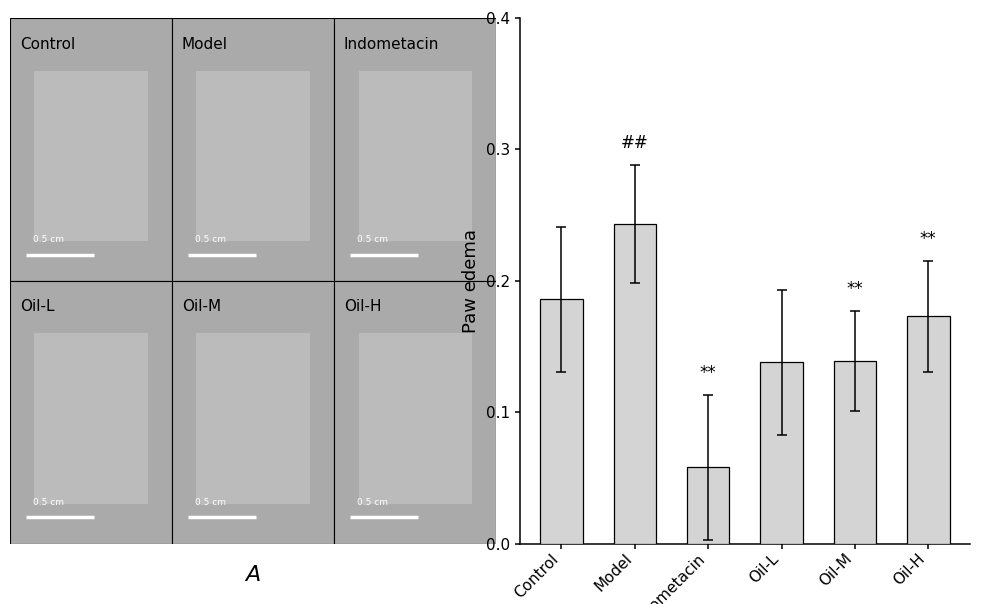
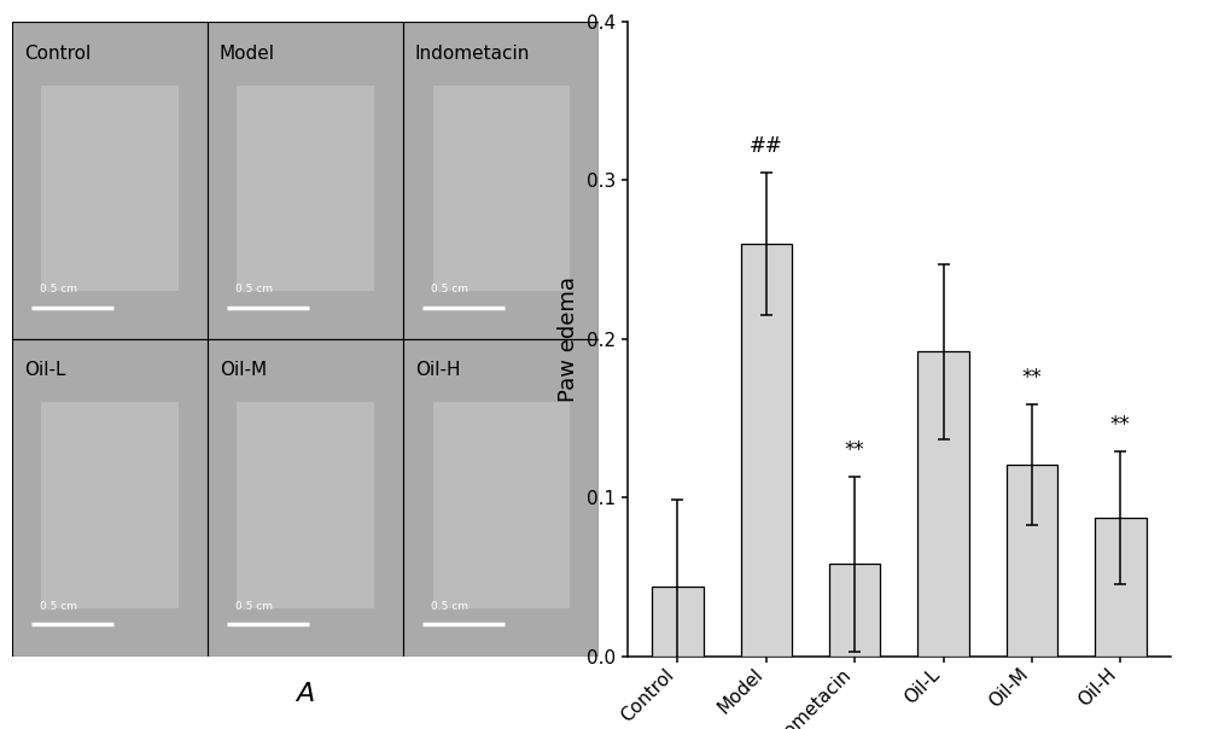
Control: 0.186 -> 0.044
Model: 0.243 -> 0.260
Oil-L: 0.138 -> 0.192
Oil-M: 0.139 -> 0.121
Oil-H: 0.173 -> 0.087
